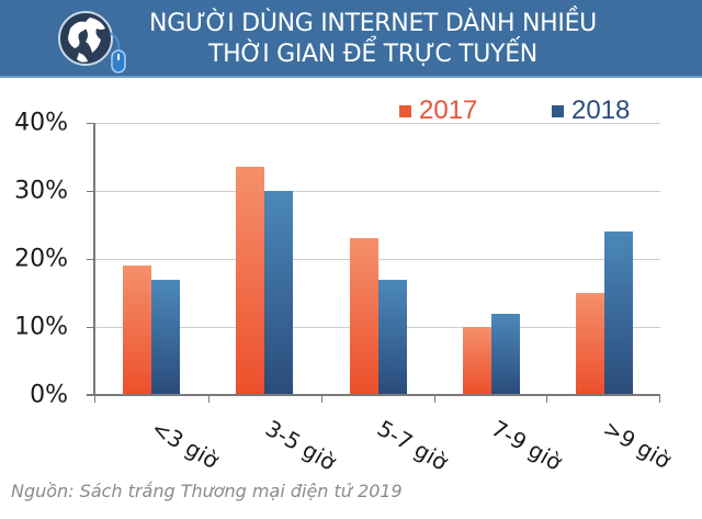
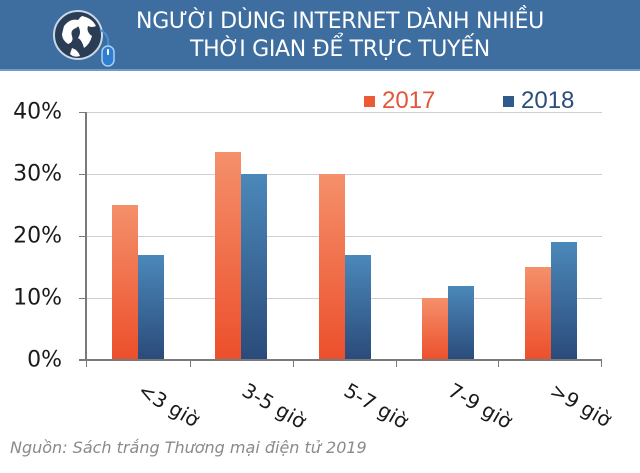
2017/<3 giờ: 19% -> 25%
2017/5-7 giờ: 23% -> 30%
2018/>9 giờ: 24% -> 19%
